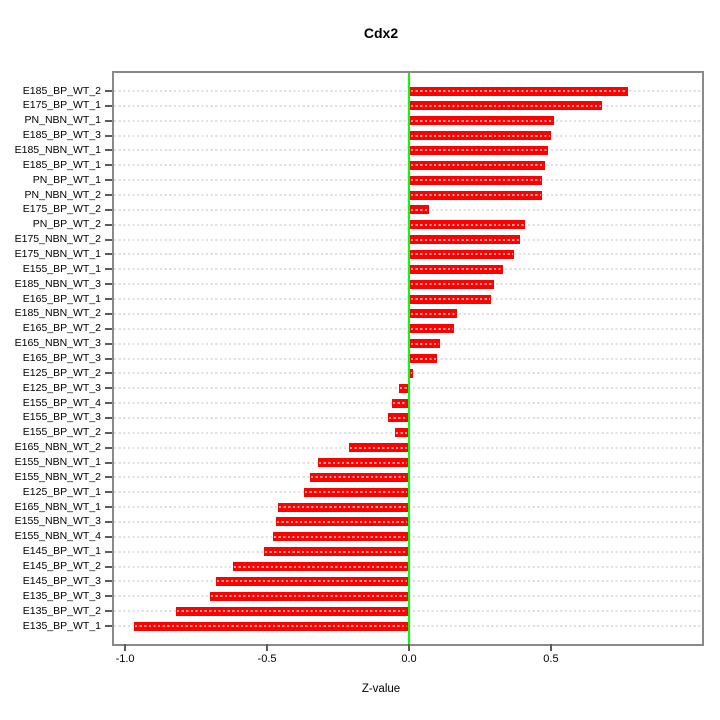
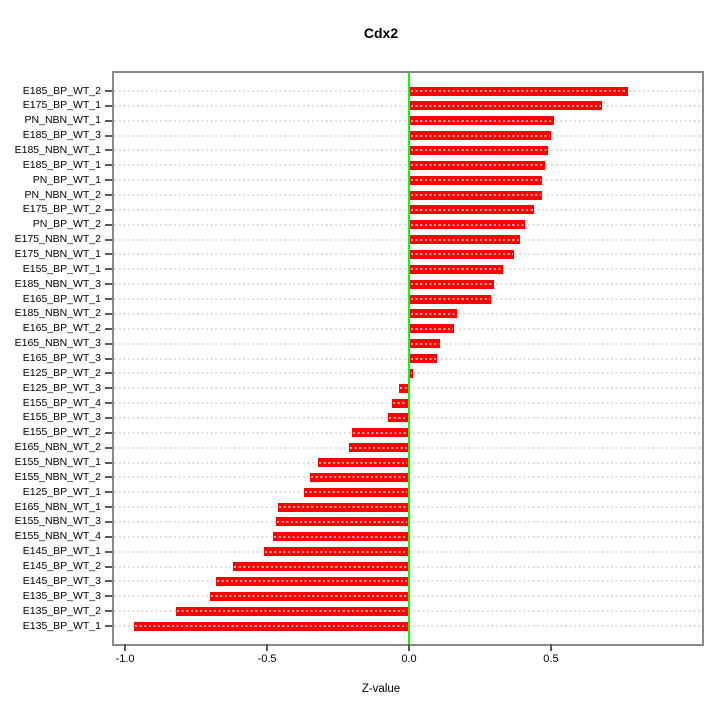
E175_BP_WT_2: 0.07 -> 0.44
E155_BP_WT_2: -0.05 -> -0.20
